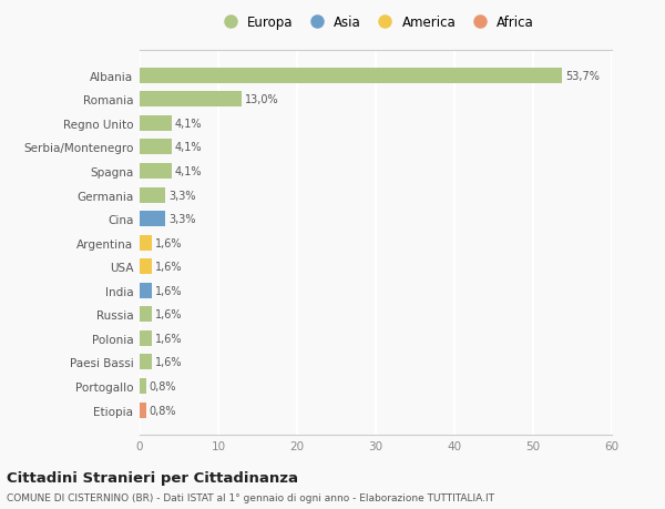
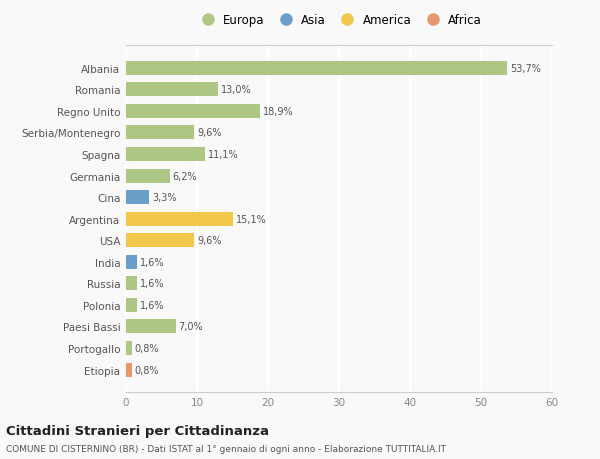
Regno Unito: 4,1% -> 18,9%
Serbia/Montenegro: 4,1% -> 9,6%
Spagna: 4,1% -> 11,1%
Germania: 3,3% -> 6,2%
Argentina: 1,6% -> 15,1%
USA: 1,6% -> 9,6%
Paesi Bassi: 1,6% -> 7,0%
